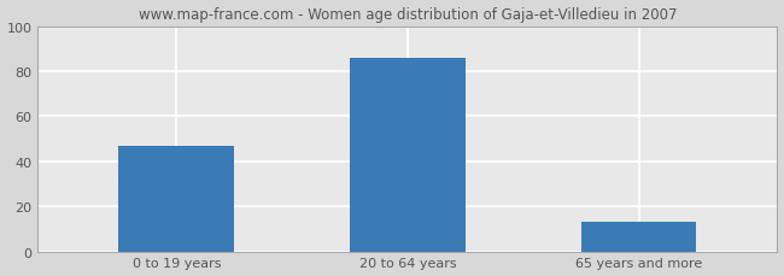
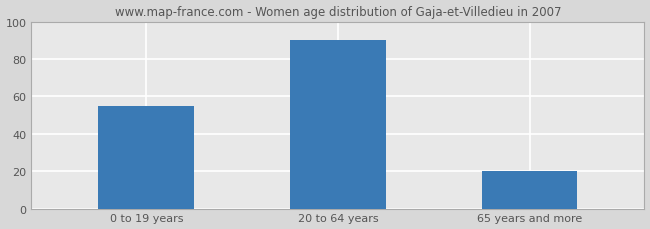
0 to 19 years: 47 -> 55
20 to 64 years: 86 -> 90
65 years and more: 13 -> 20
